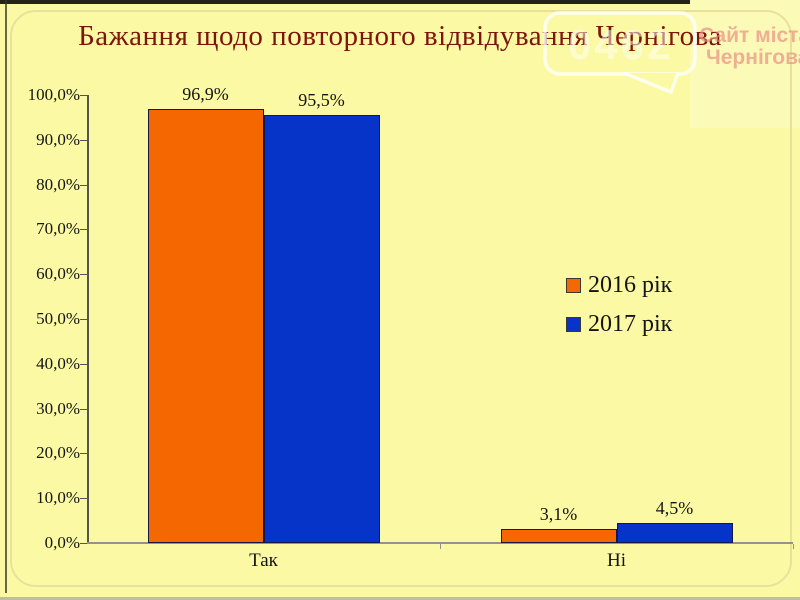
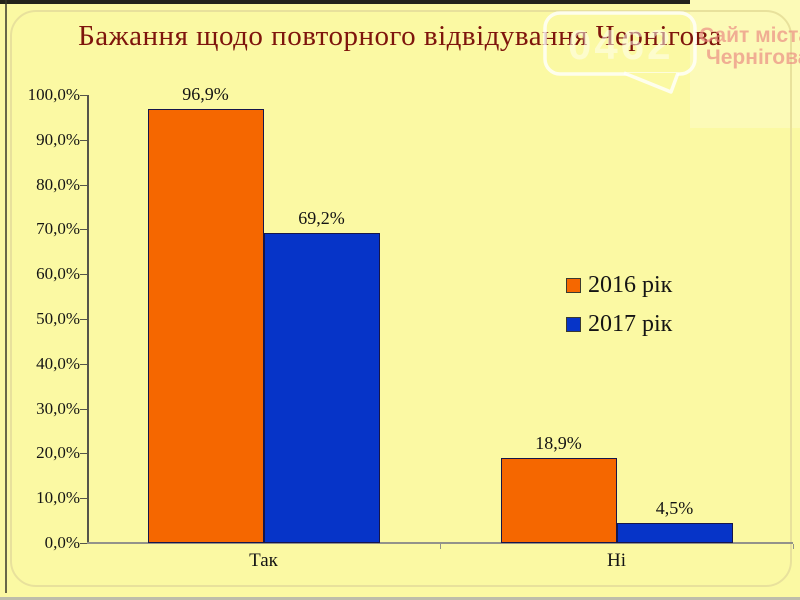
2017 рік/Так: 95,5% -> 69,2%
2016 рік/Ні: 3,1% -> 18,9%
